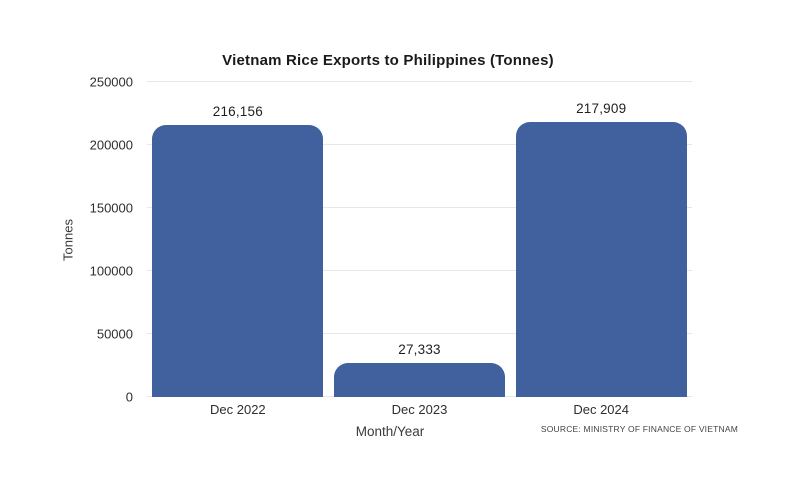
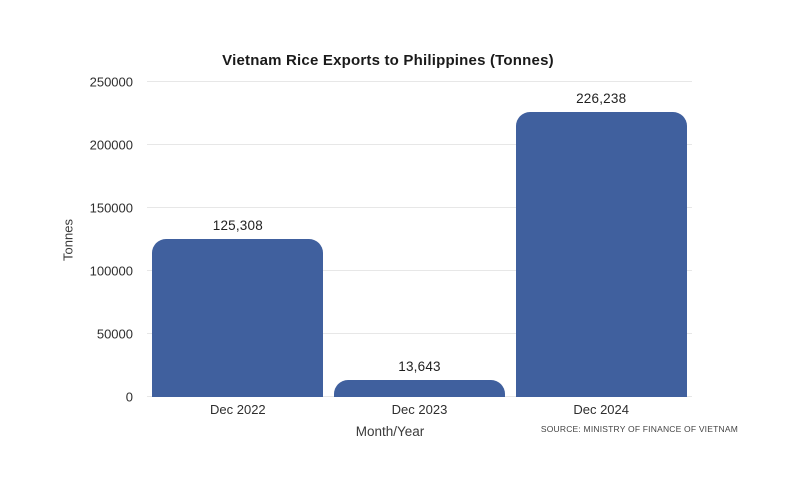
Dec 2022: 216,156 -> 125,308
Dec 2023: 27,333 -> 13,643
Dec 2024: 217,909 -> 226,238
